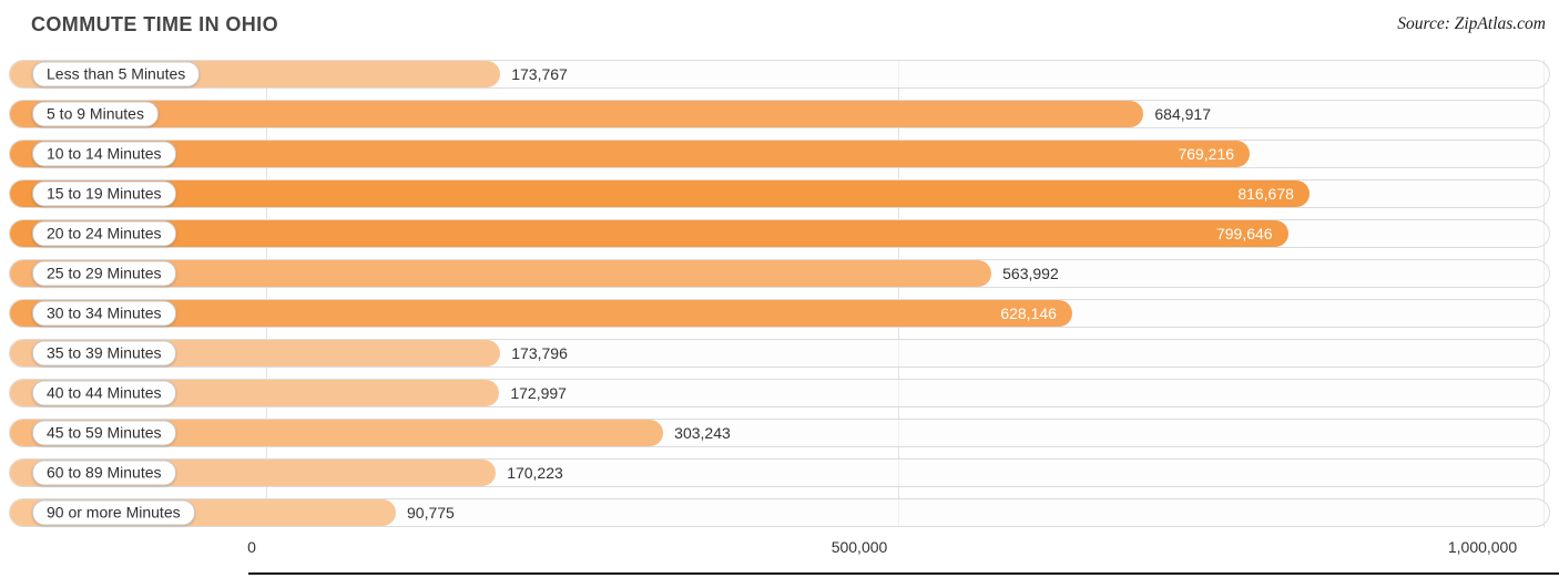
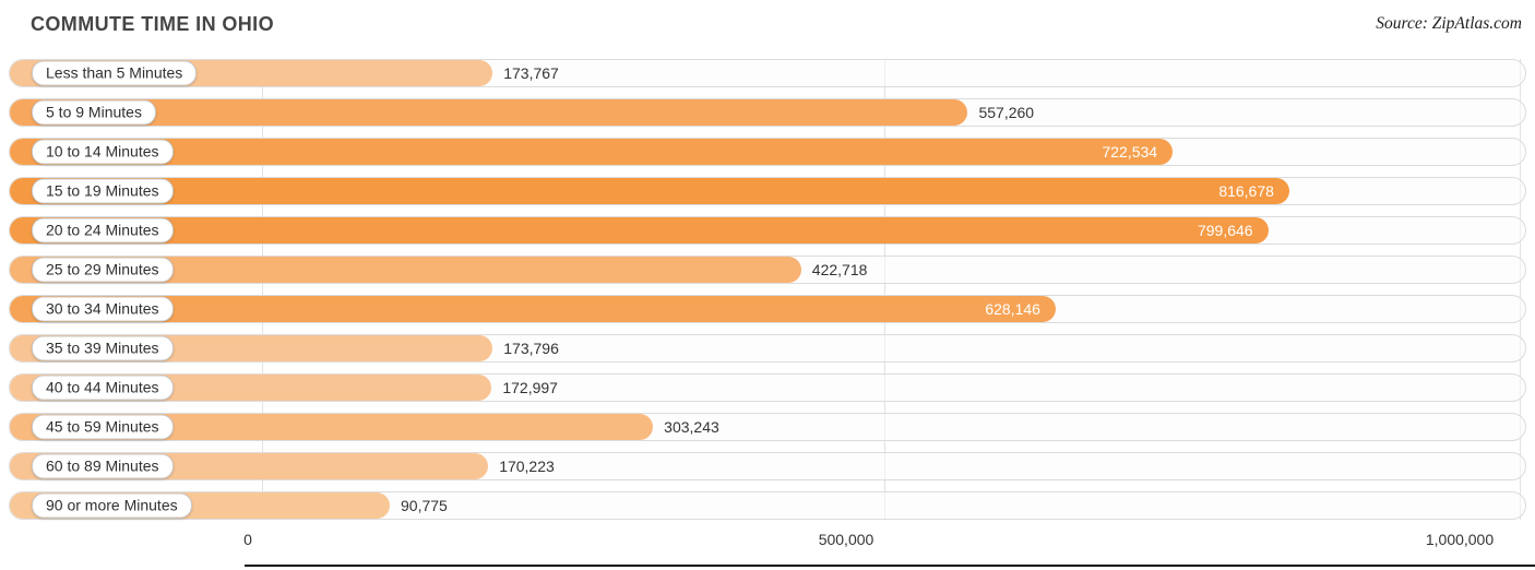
5 to 9 Minutes: 684,917 -> 557,260
10 to 14 Minutes: 769,216 -> 722,534
25 to 29 Minutes: 563,992 -> 422,718
